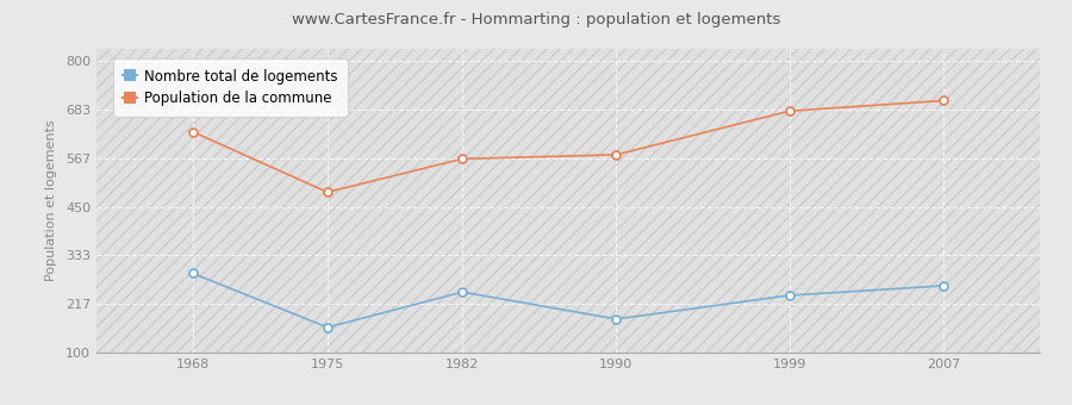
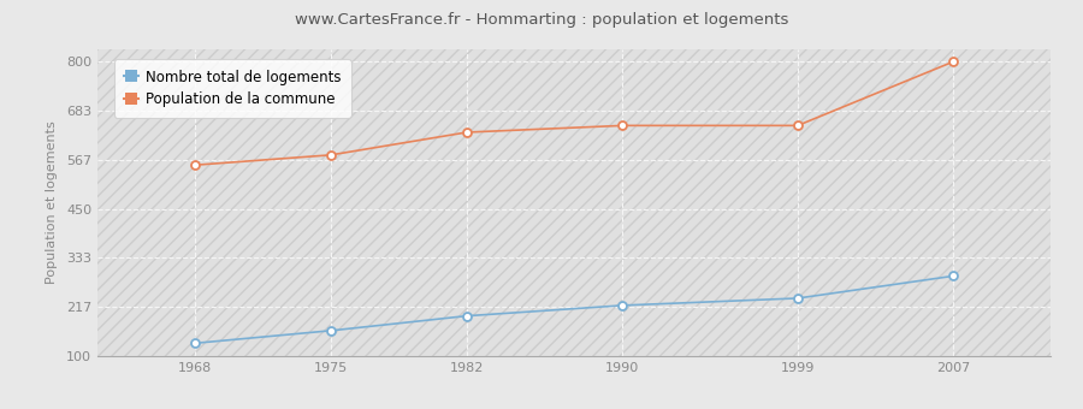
Nombre total de logements/1968: 290 -> 130
Population de la commune/1968: 630 -> 554
Population de la commune/1975: 485 -> 578
Nombre total de logements/1982: 245 -> 195
Population de la commune/1982: 565 -> 632
Nombre total de logements/1990: 180 -> 220
Population de la commune/1990: 575 -> 648
Population de la commune/1999: 680 -> 648
Nombre total de logements/2007: 260 -> 290
Population de la commune/2007: 705 -> 800
